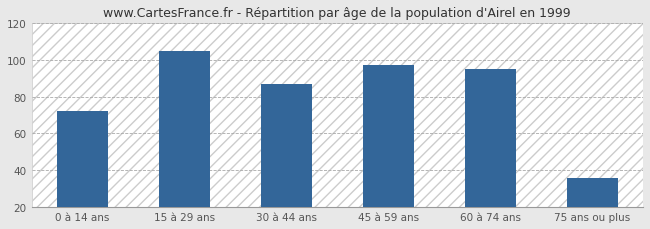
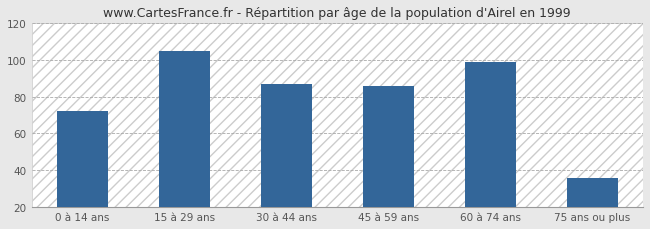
45 à 59 ans: 97 -> 86
60 à 74 ans: 95 -> 99
